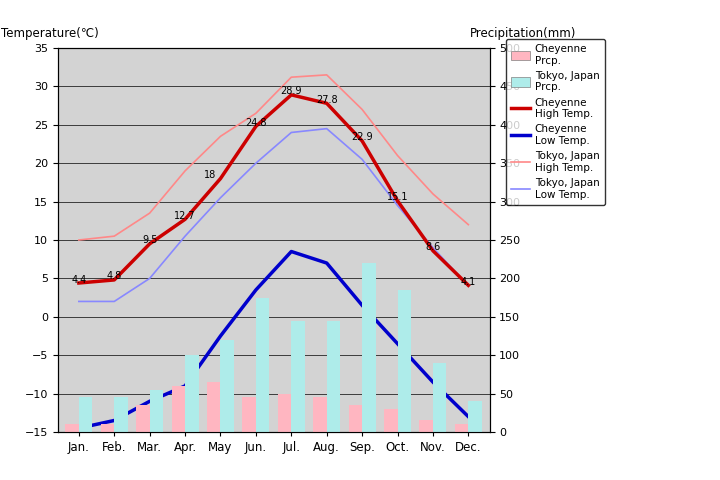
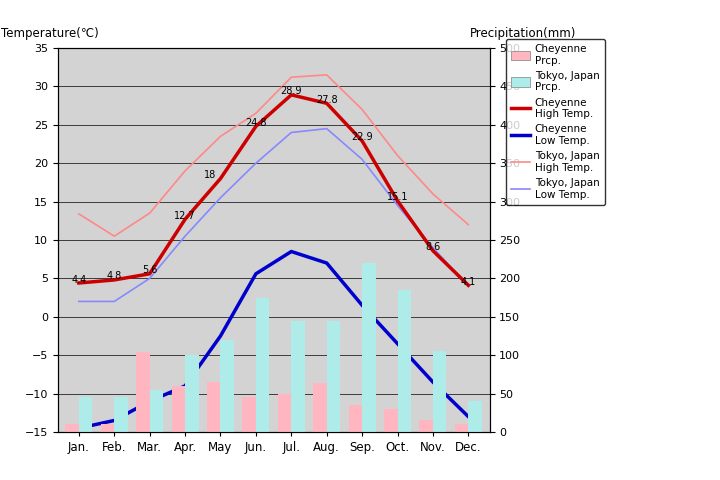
Tokyo, Japan High Temp./Jan.: 10.0 -> 13.4
Cheyenne Prcp./Mar.: 35 -> 104
Cheyenne High Temp./Mar.: 9.5 -> 5.6
Cheyenne Low Temp./Jun.: 3.5 -> 5.6
Cheyenne Prcp./Aug.: 45 -> 64
Tokyo, Japan Prcp./Nov.: 90 -> 106
